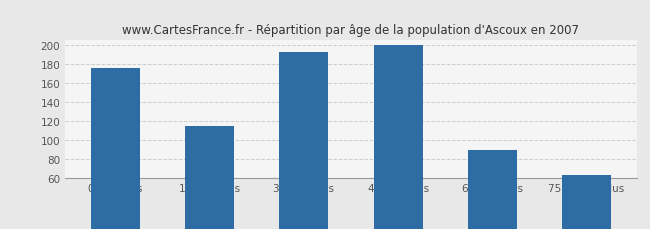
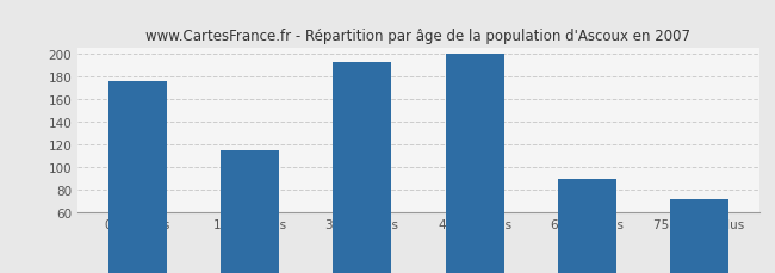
75 ans ou plus: 64 -> 72
